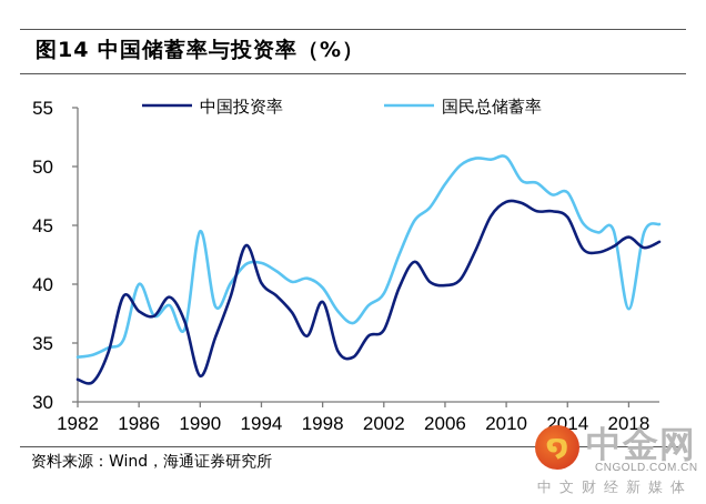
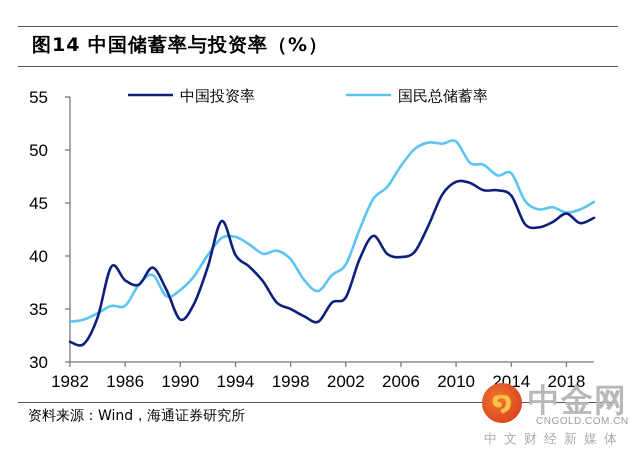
国民总储蓄率/1986: 40.0 -> 35.3
中国投资率/1990: 32.2 -> 34.0
国民总储蓄率/1990: 44.5 -> 36.8
中国投资率/1998: 38.5 -> 35.0
国民总储蓄率/2018: 37.9 -> 44.1
